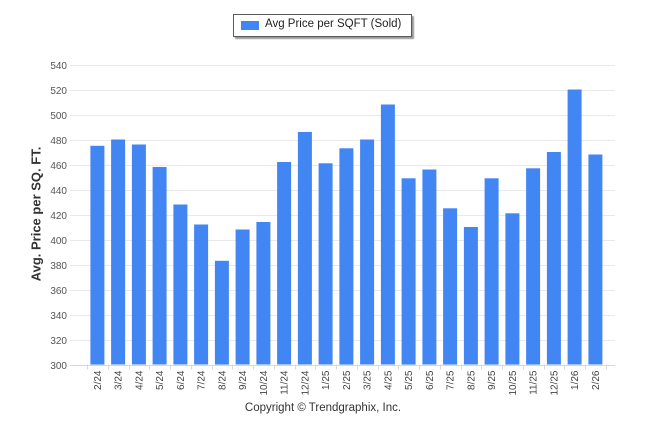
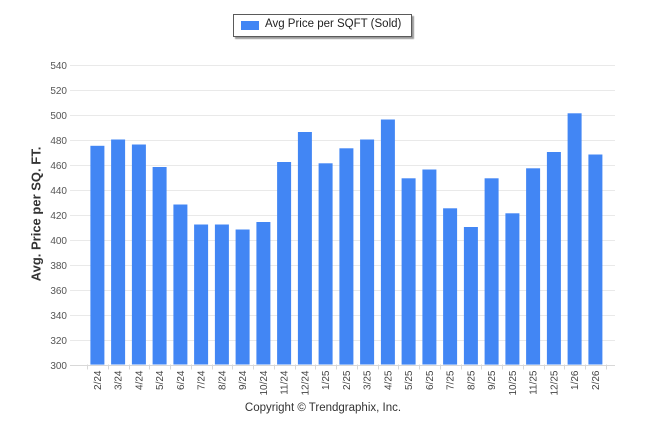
8/24: 383 -> 412
4/25: 508 -> 496
1/26: 520 -> 501
